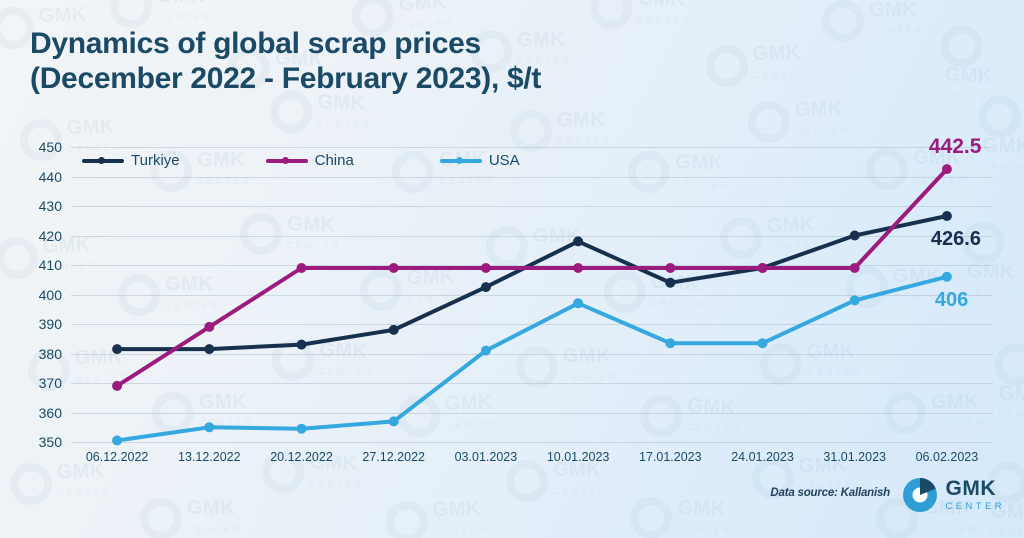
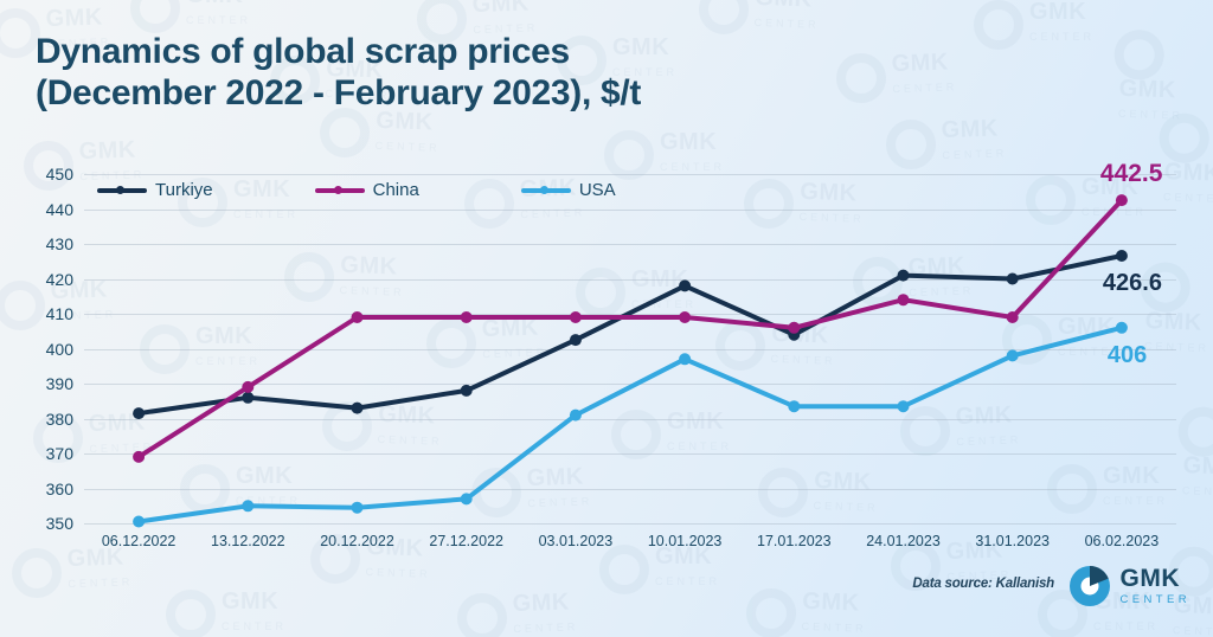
Turkiye/13.12.2022: 382 -> 386
China/17.01.2023: 409 -> 406
Turkiye/24.01.2023: 409 -> 421
China/24.01.2023: 409 -> 414
